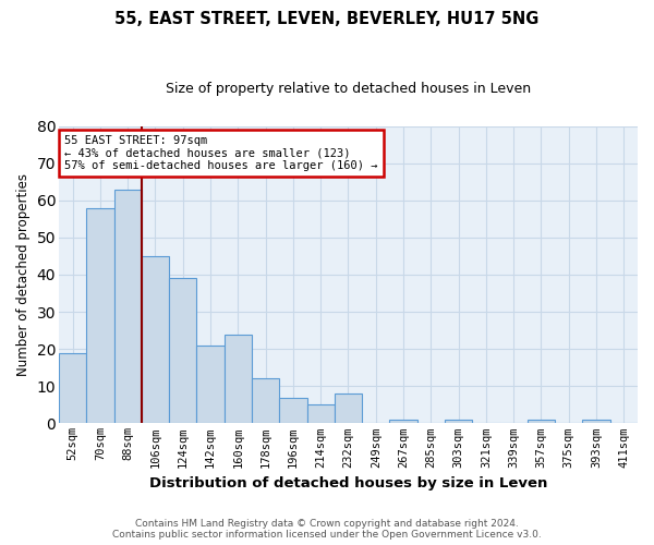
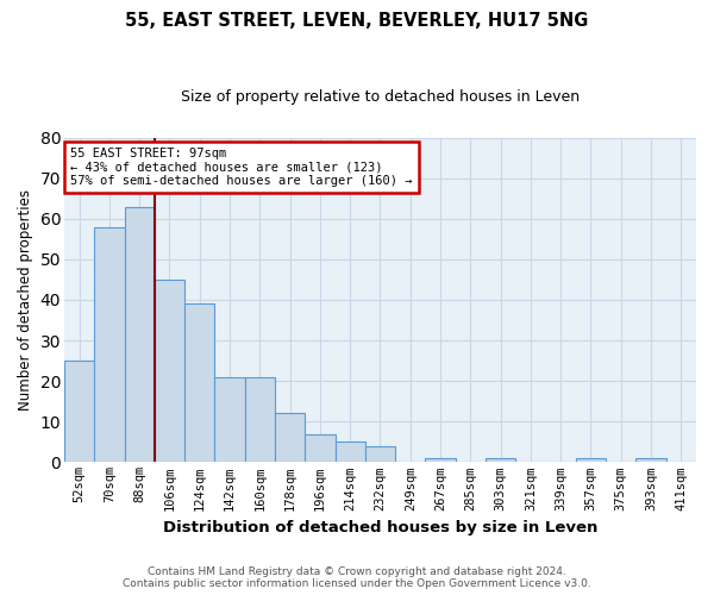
52sqm: 19 -> 25
160sqm: 24 -> 21
232sqm: 8 -> 4
